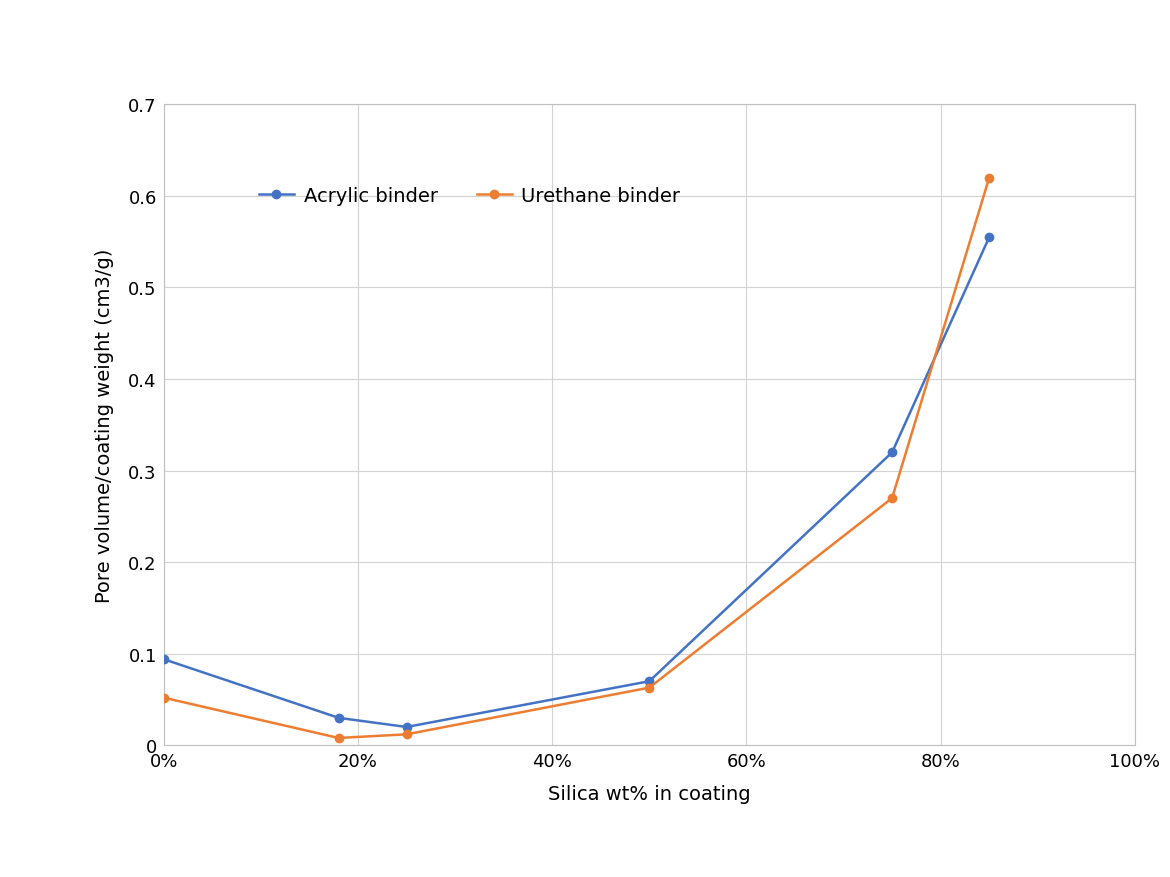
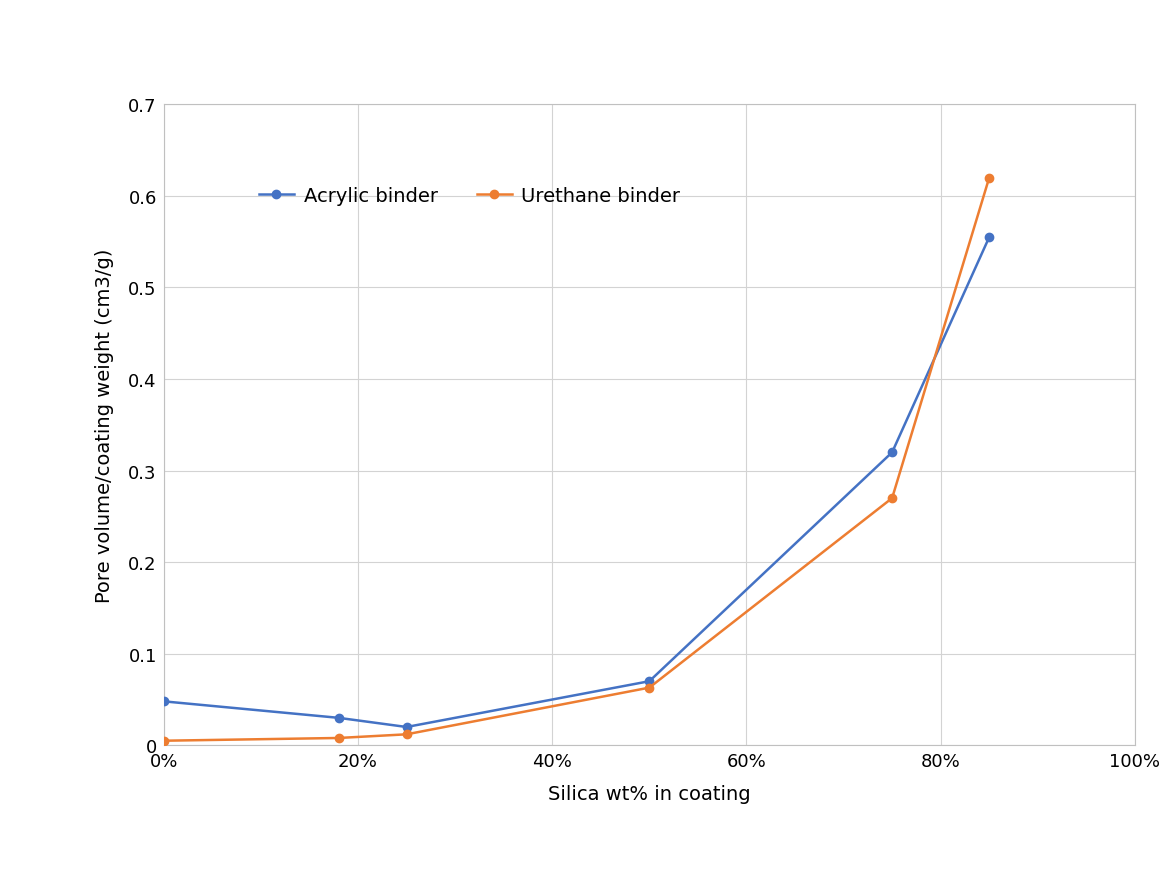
Acrylic binder/0%: 0.094 -> 0.048
Urethane binder/0%: 0.052 -> 0.005
